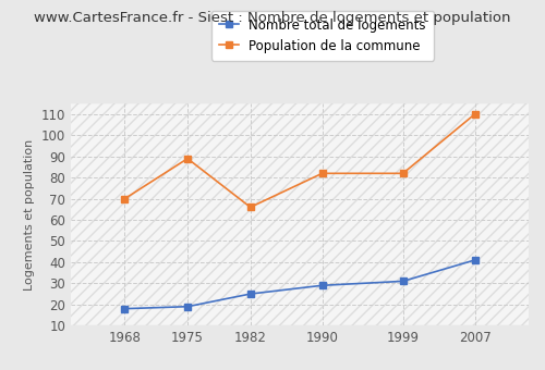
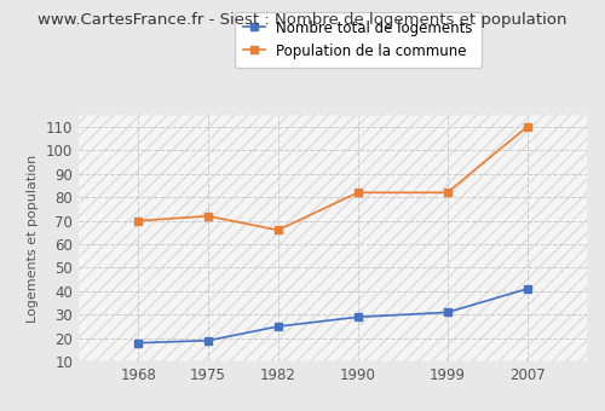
Population de la commune/1975: 89 -> 72
